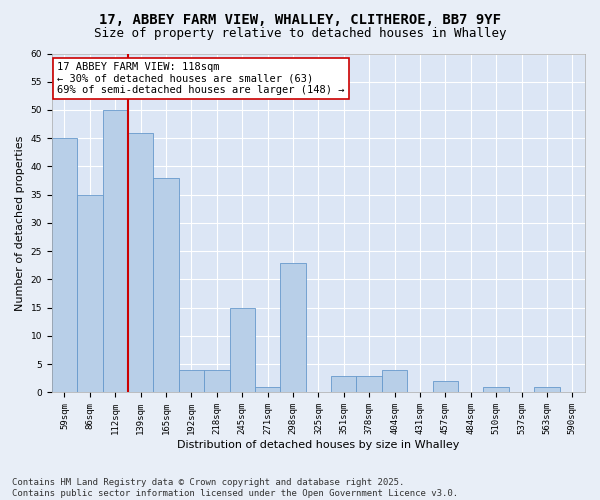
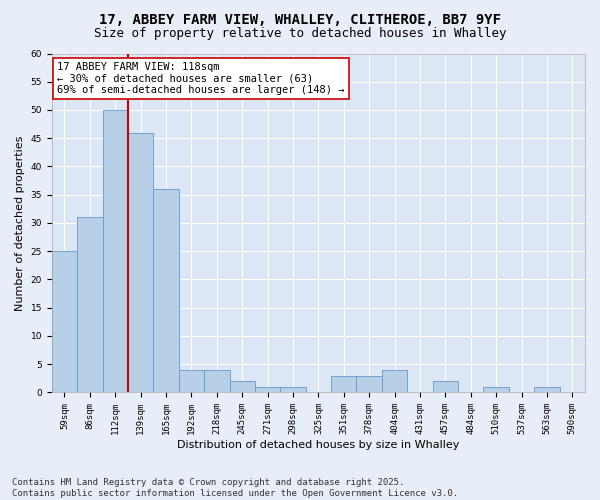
59sqm: 45 -> 25
86sqm: 35 -> 31
165sqm: 38 -> 36
245sqm: 15 -> 2
298sqm: 23 -> 1
